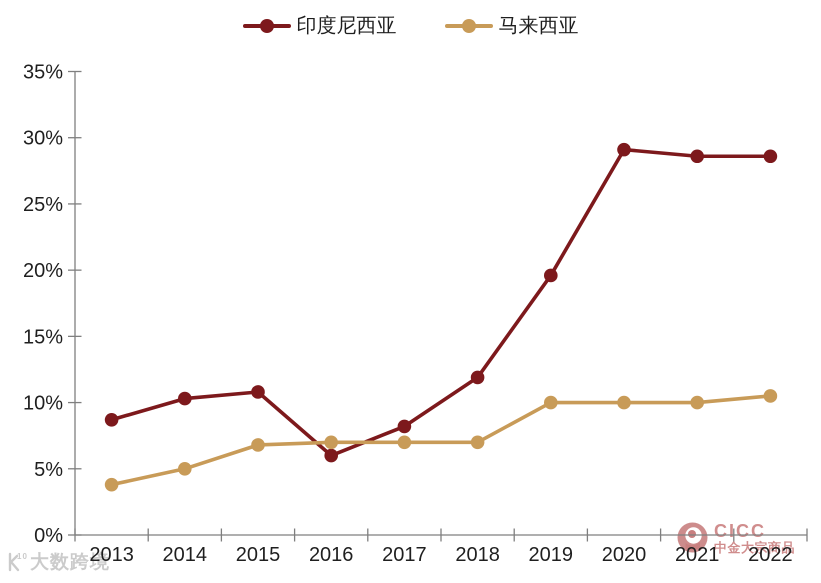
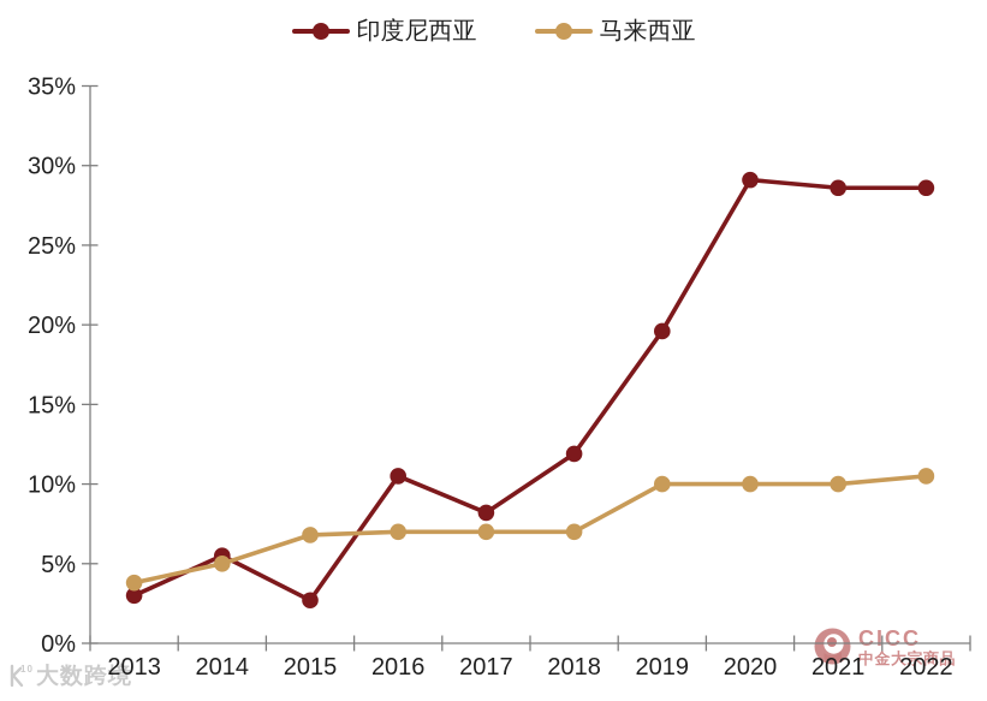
印度尼西亚/2013: 8.7% -> 3.0%
印度尼西亚/2014: 10.3% -> 5.5%
印度尼西亚/2015: 10.8% -> 2.7%
印度尼西亚/2016: 6.0% -> 10.5%
